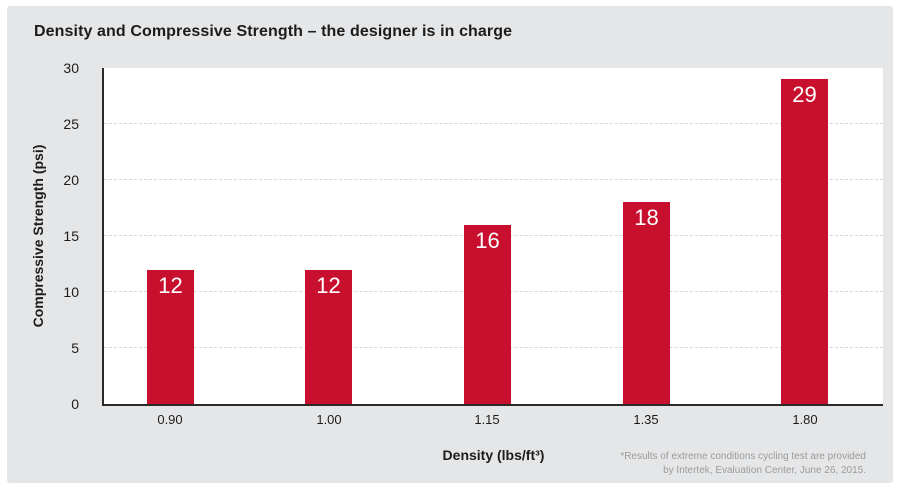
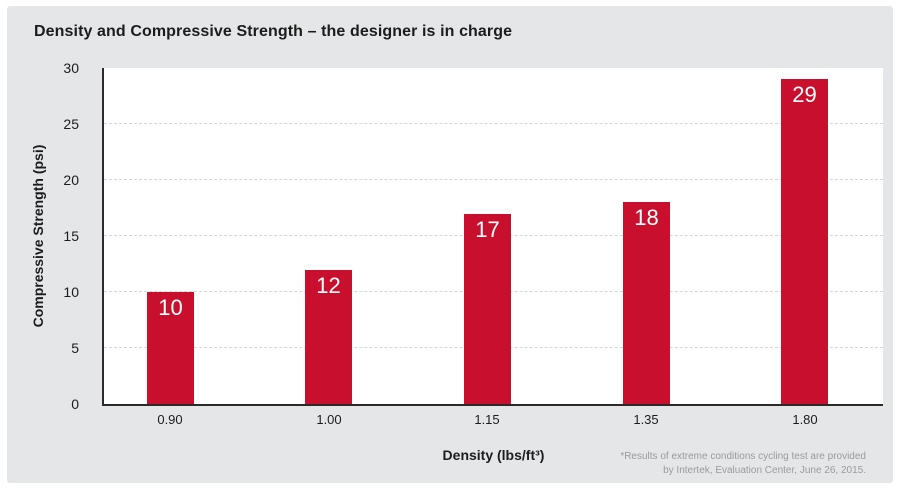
0.90: 12 -> 10
1.15: 16 -> 17
